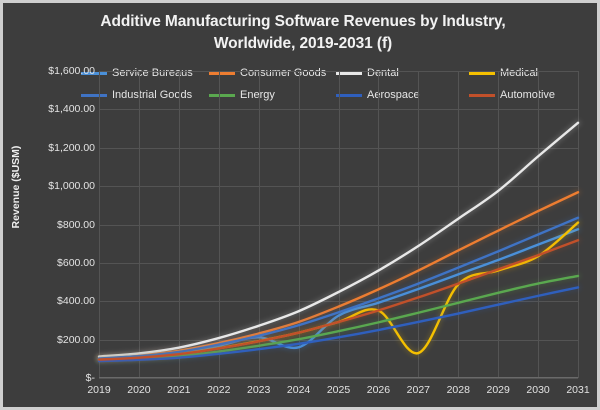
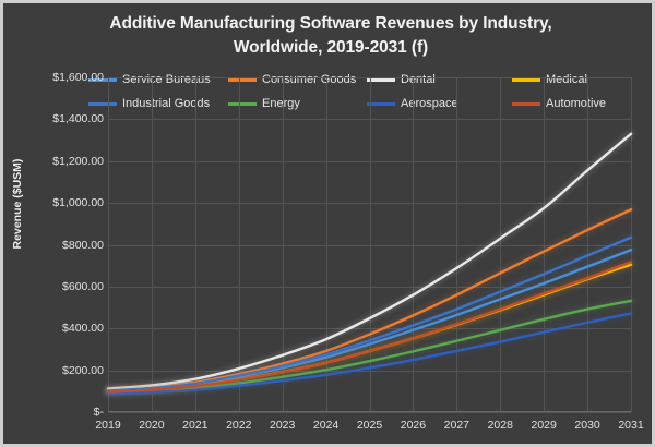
Service Bureaus/2024: $160 -> $260
Medical/2027: $130 -> $420
Medical/2031: $810 -> $700
